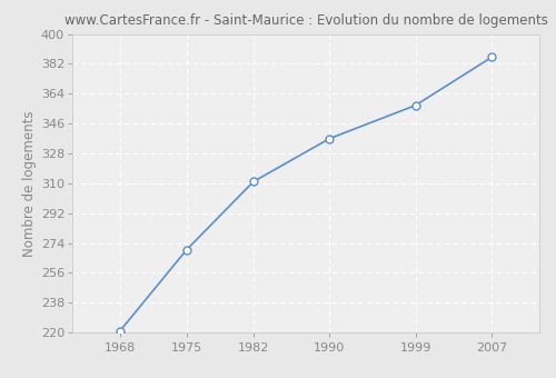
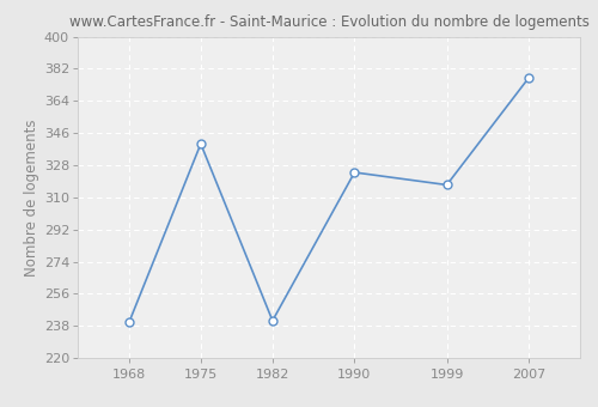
1968: 221 -> 240
1975: 270 -> 340
1982: 311 -> 241
1990: 337 -> 324
1999: 357 -> 317
2007: 386 -> 377
